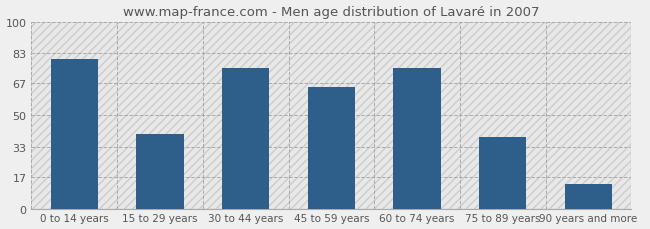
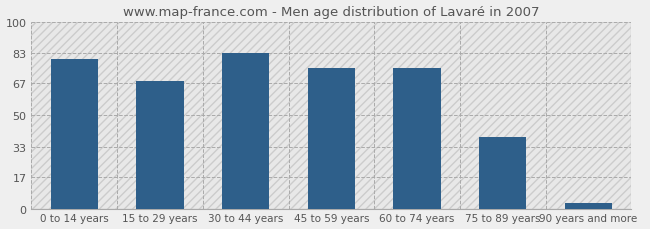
15 to 29 years: 40 -> 68
30 to 44 years: 75 -> 83
45 to 59 years: 65 -> 75
90 years and more: 13 -> 3
